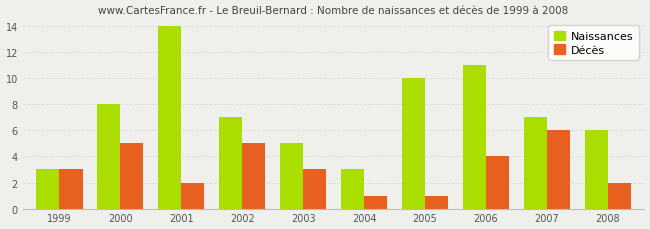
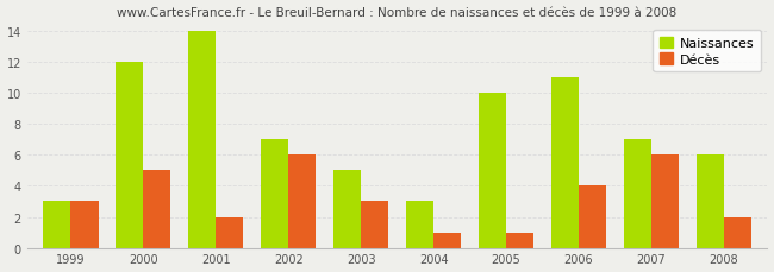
Naissances/2000: 8 -> 12
Décès/2002: 5 -> 6
